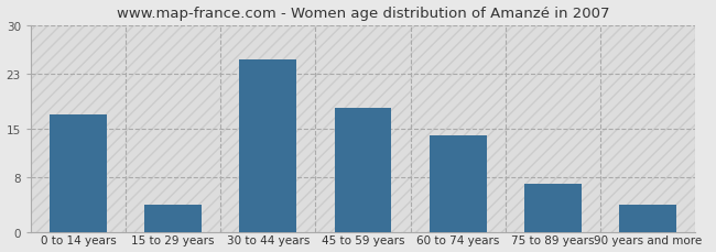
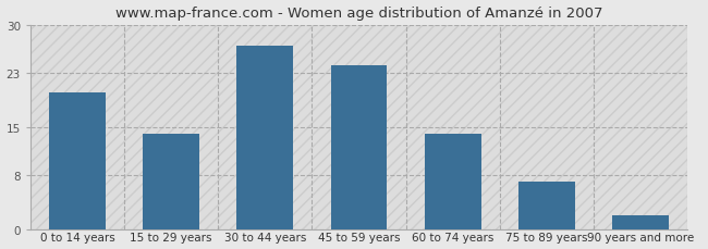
0 to 14 years: 17 -> 20
15 to 29 years: 4 -> 14
30 to 44 years: 25 -> 27
45 to 59 years: 18 -> 24
90 years and more: 4 -> 2
